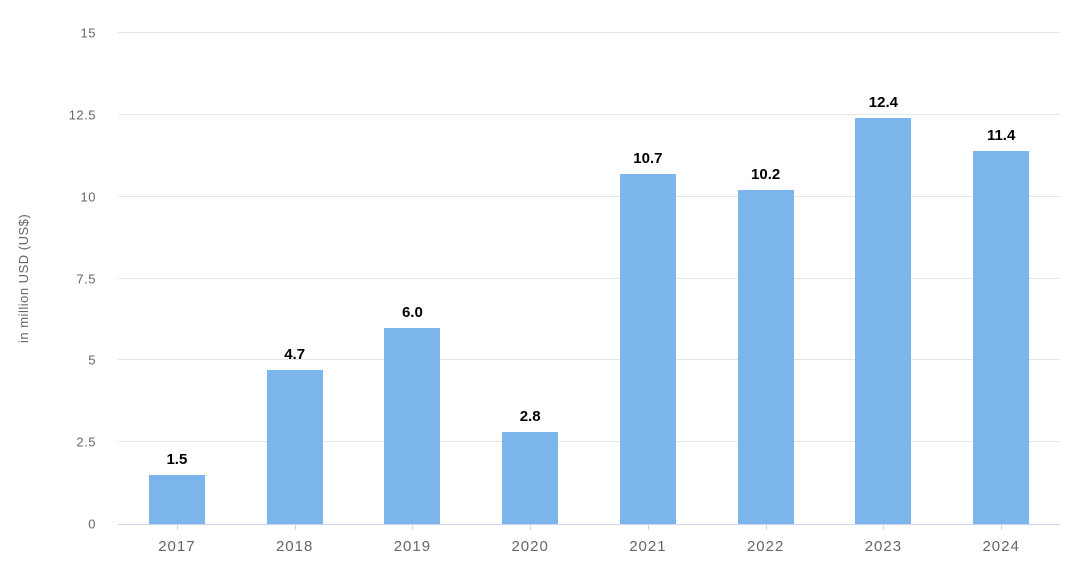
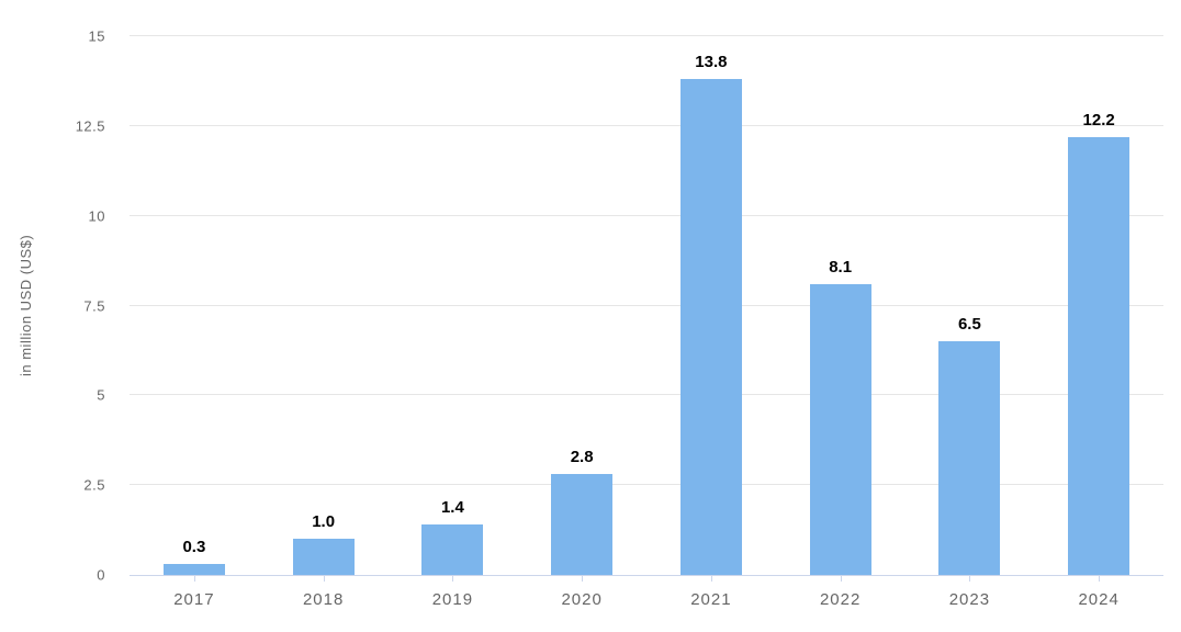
2017: 1.5 -> 0.3
2018: 4.7 -> 1.0
2019: 6.0 -> 1.4
2021: 10.7 -> 13.8
2022: 10.2 -> 8.1
2023: 12.4 -> 6.5
2024: 11.4 -> 12.2
